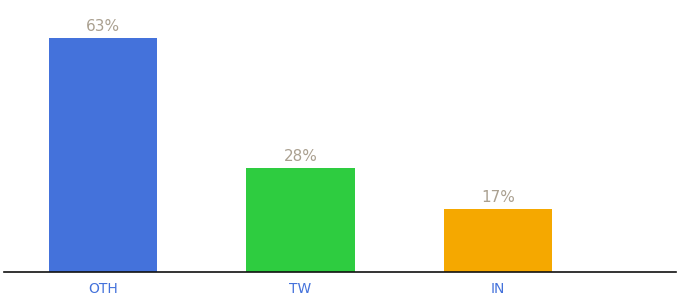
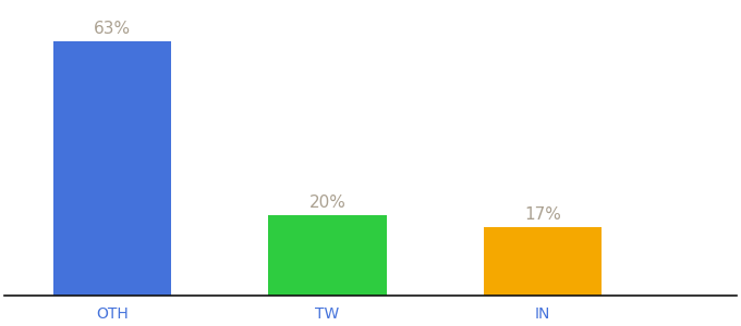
TW: 28% -> 20%
